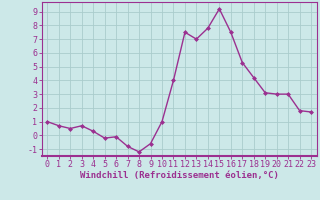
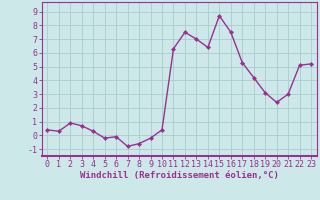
0: 1.0 -> 0.4
1: 0.7 -> 0.3
2: 0.5 -> 0.9
8: -1.2 -> -0.6
9: -0.6 -> -0.2
10: 1.0 -> 0.4
11: 4.0 -> 6.3
14: 7.8 -> 6.4
15: 9.2 -> 8.7
20: 3.0 -> 2.4
22: 1.8 -> 5.1
23: 1.7 -> 5.2
